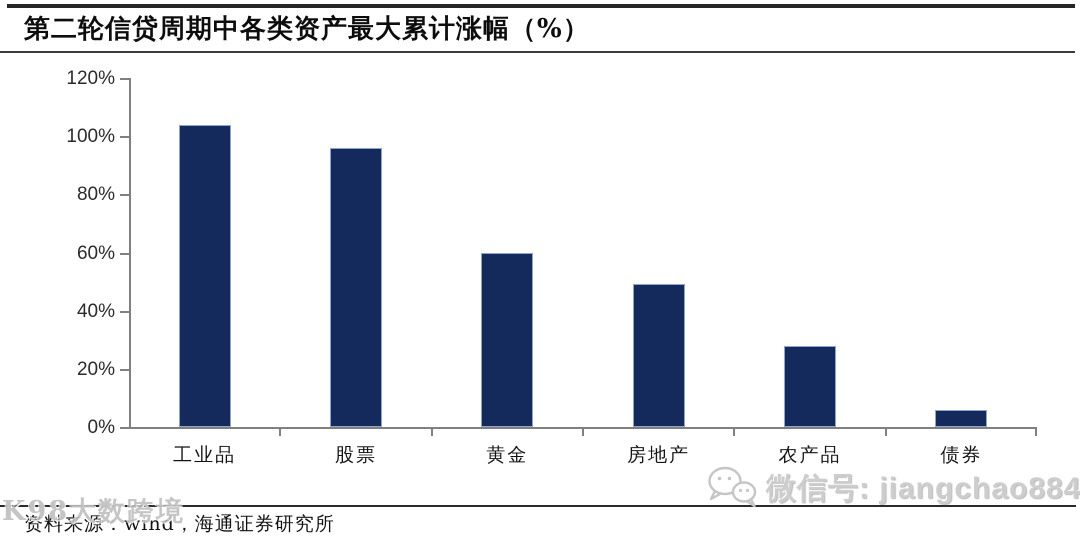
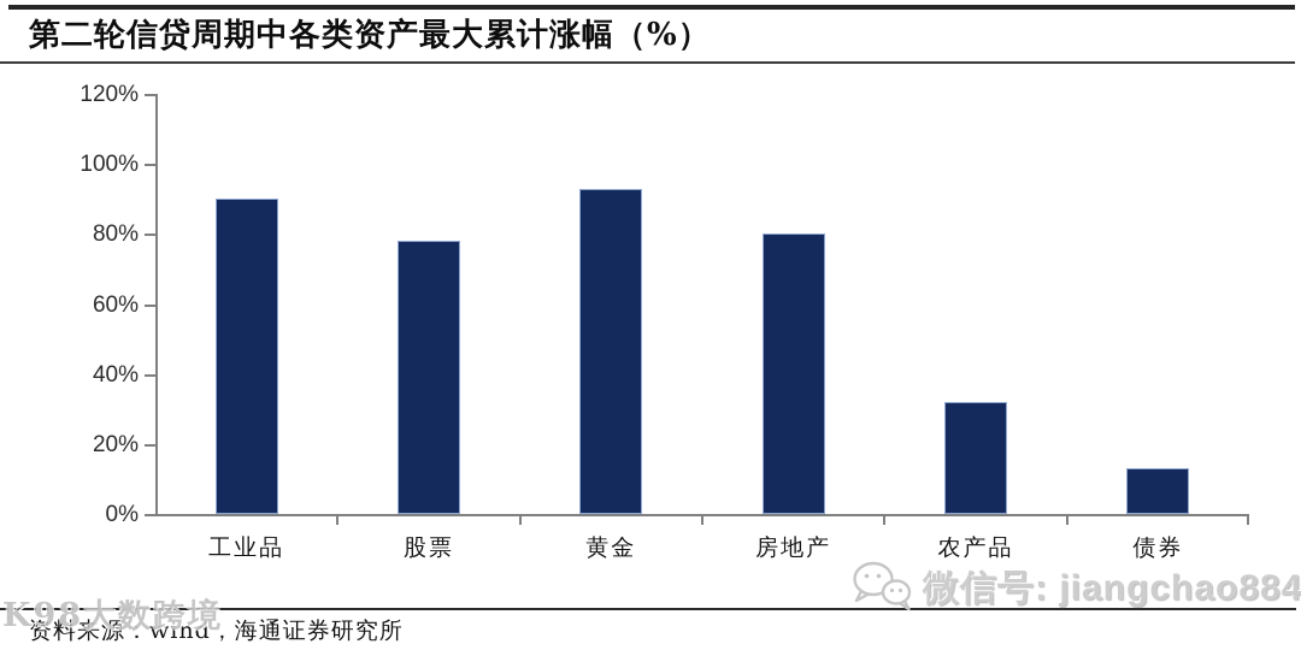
工业品: 104% -> 90%
股票: 96% -> 78%
黄金: 60% -> 93%
房地产: 49% -> 80%
农产品: 28% -> 32%
债券: 6% -> 13%
